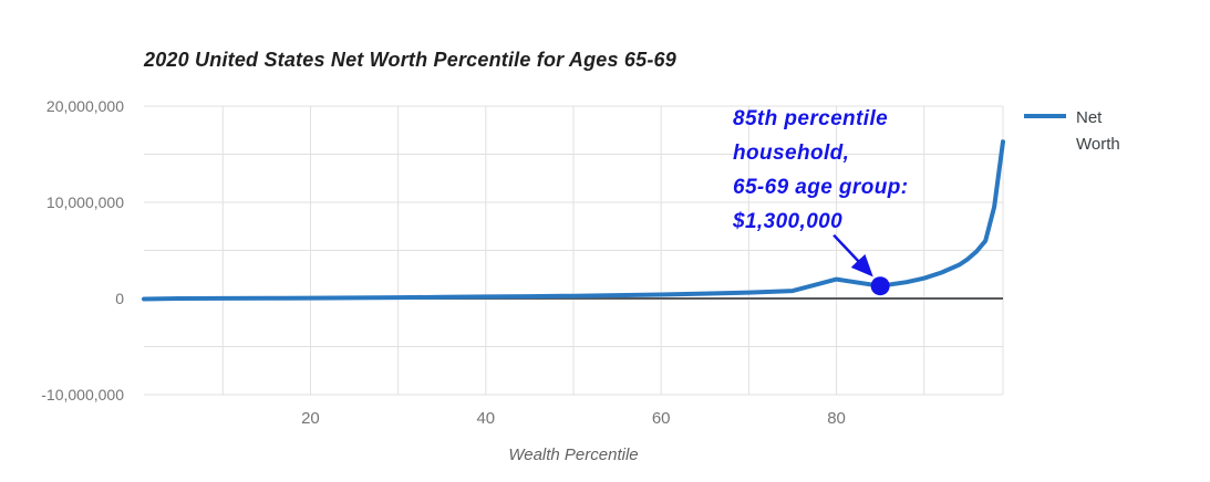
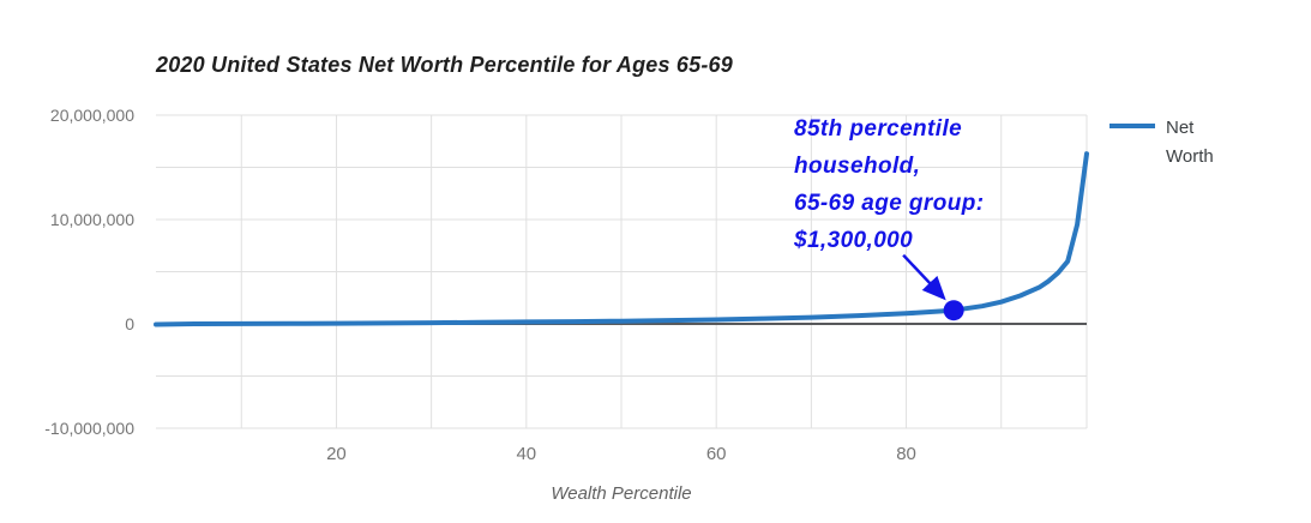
80: 2000000 -> 1000000
